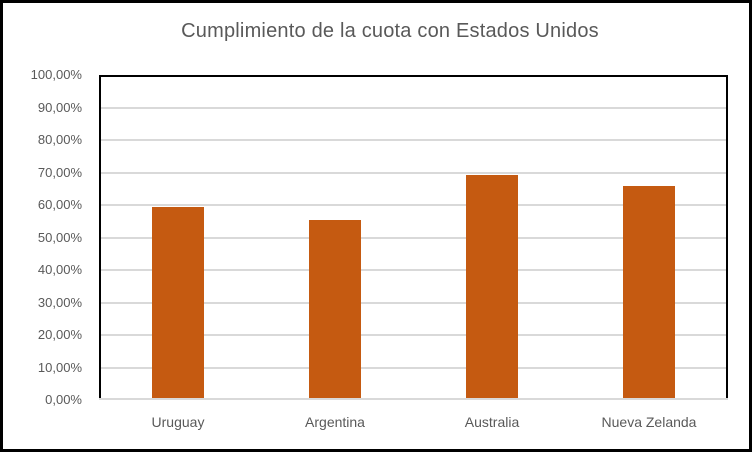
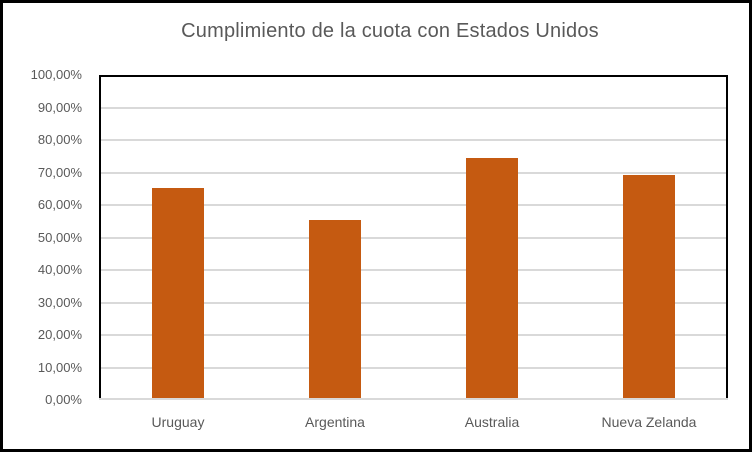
Uruguay: 59% -> 65%
Australia: 69% -> 74%
Nueva Zelanda: 66% -> 69%
